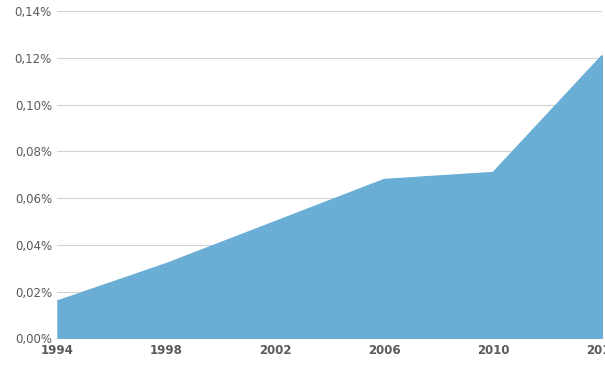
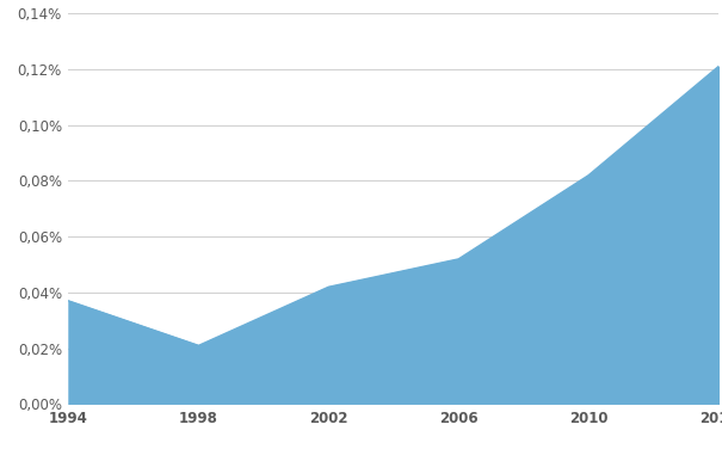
1994: 0,016% -> 0,037%
1998: 0,032% -> 0,021%
2002: 0,050% -> 0,042%
2006: 0,068% -> 0,052%
2010: 0,071% -> 0,082%
